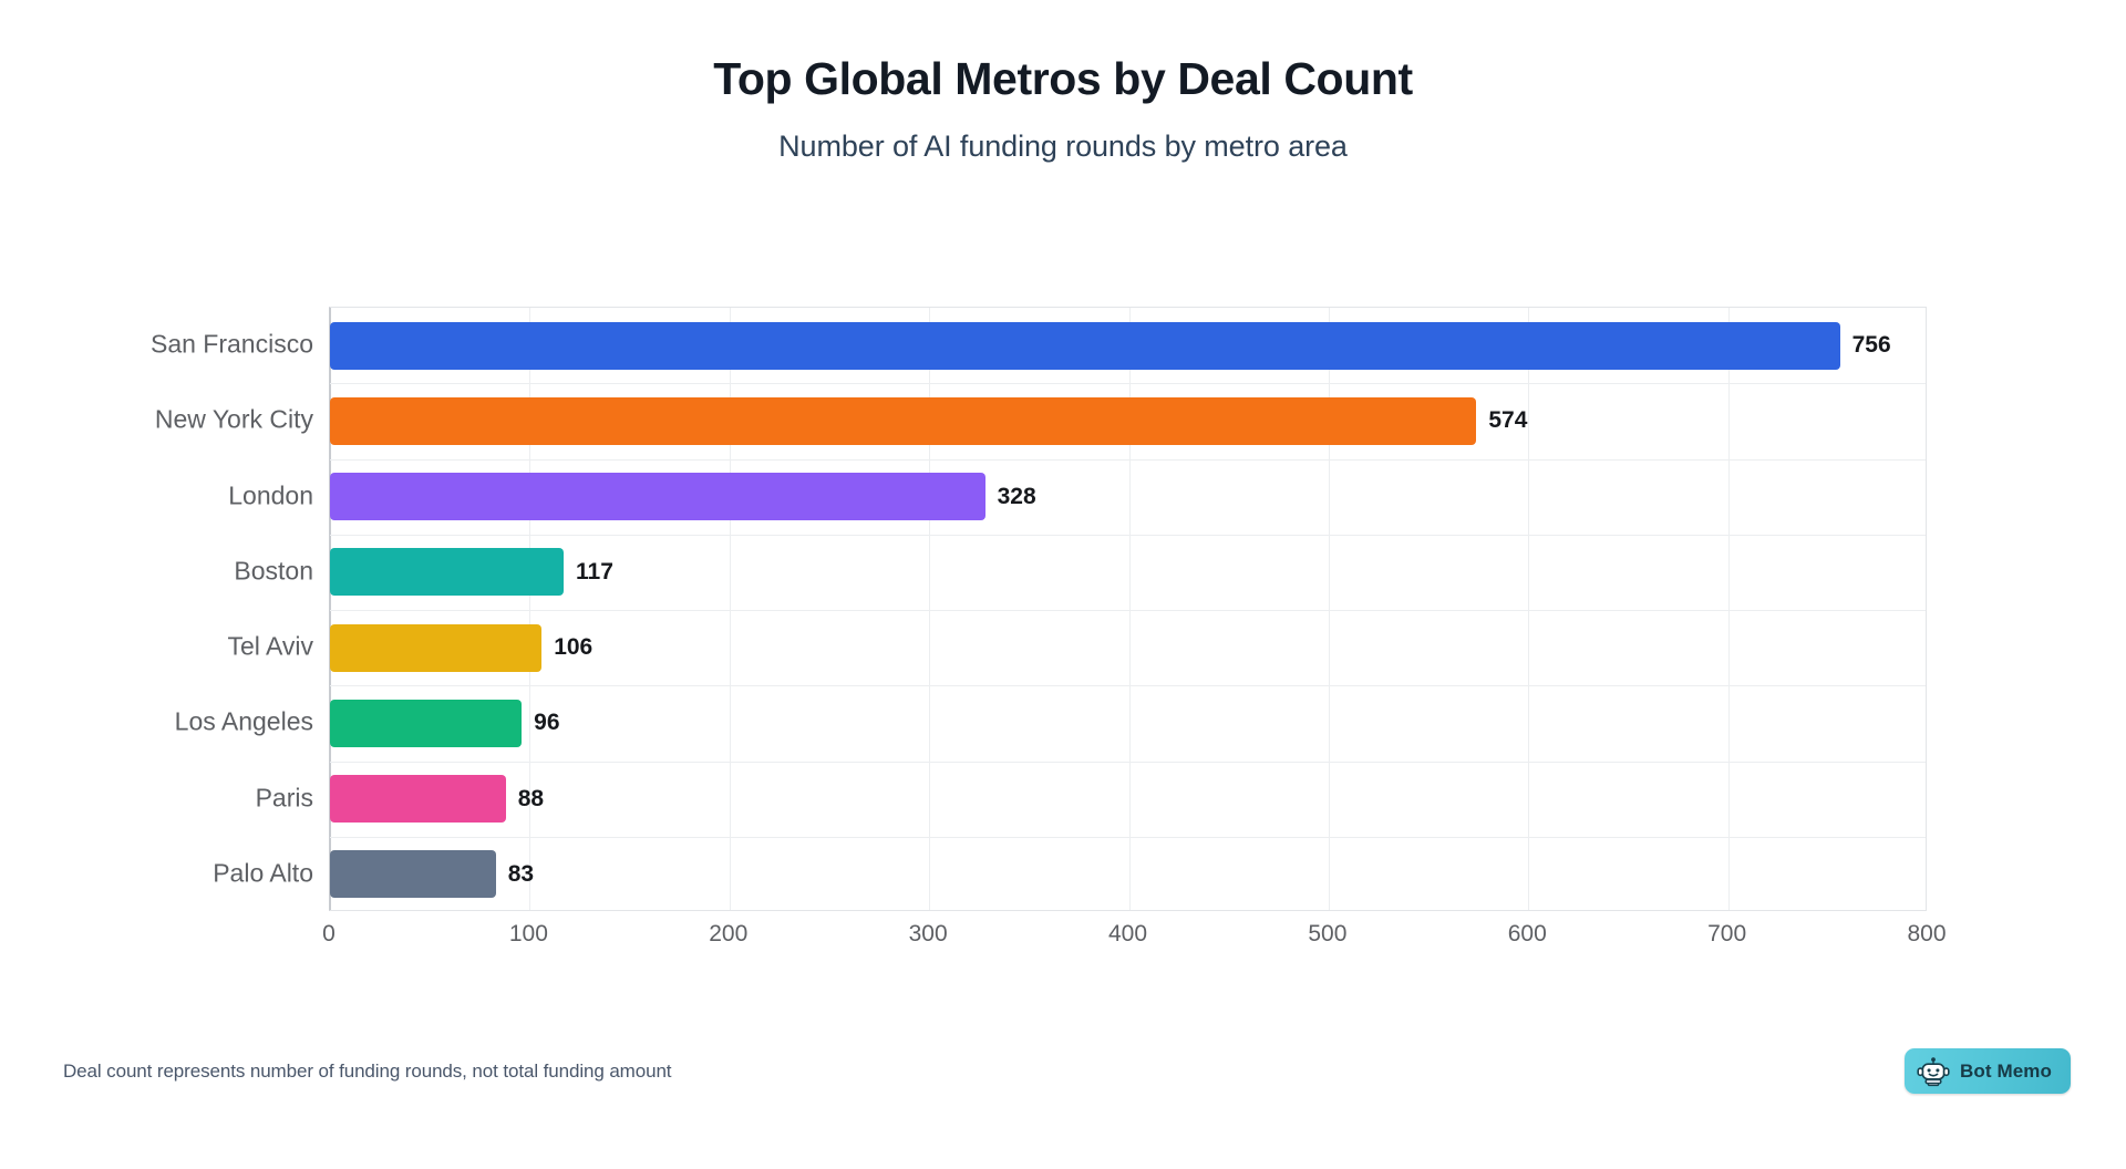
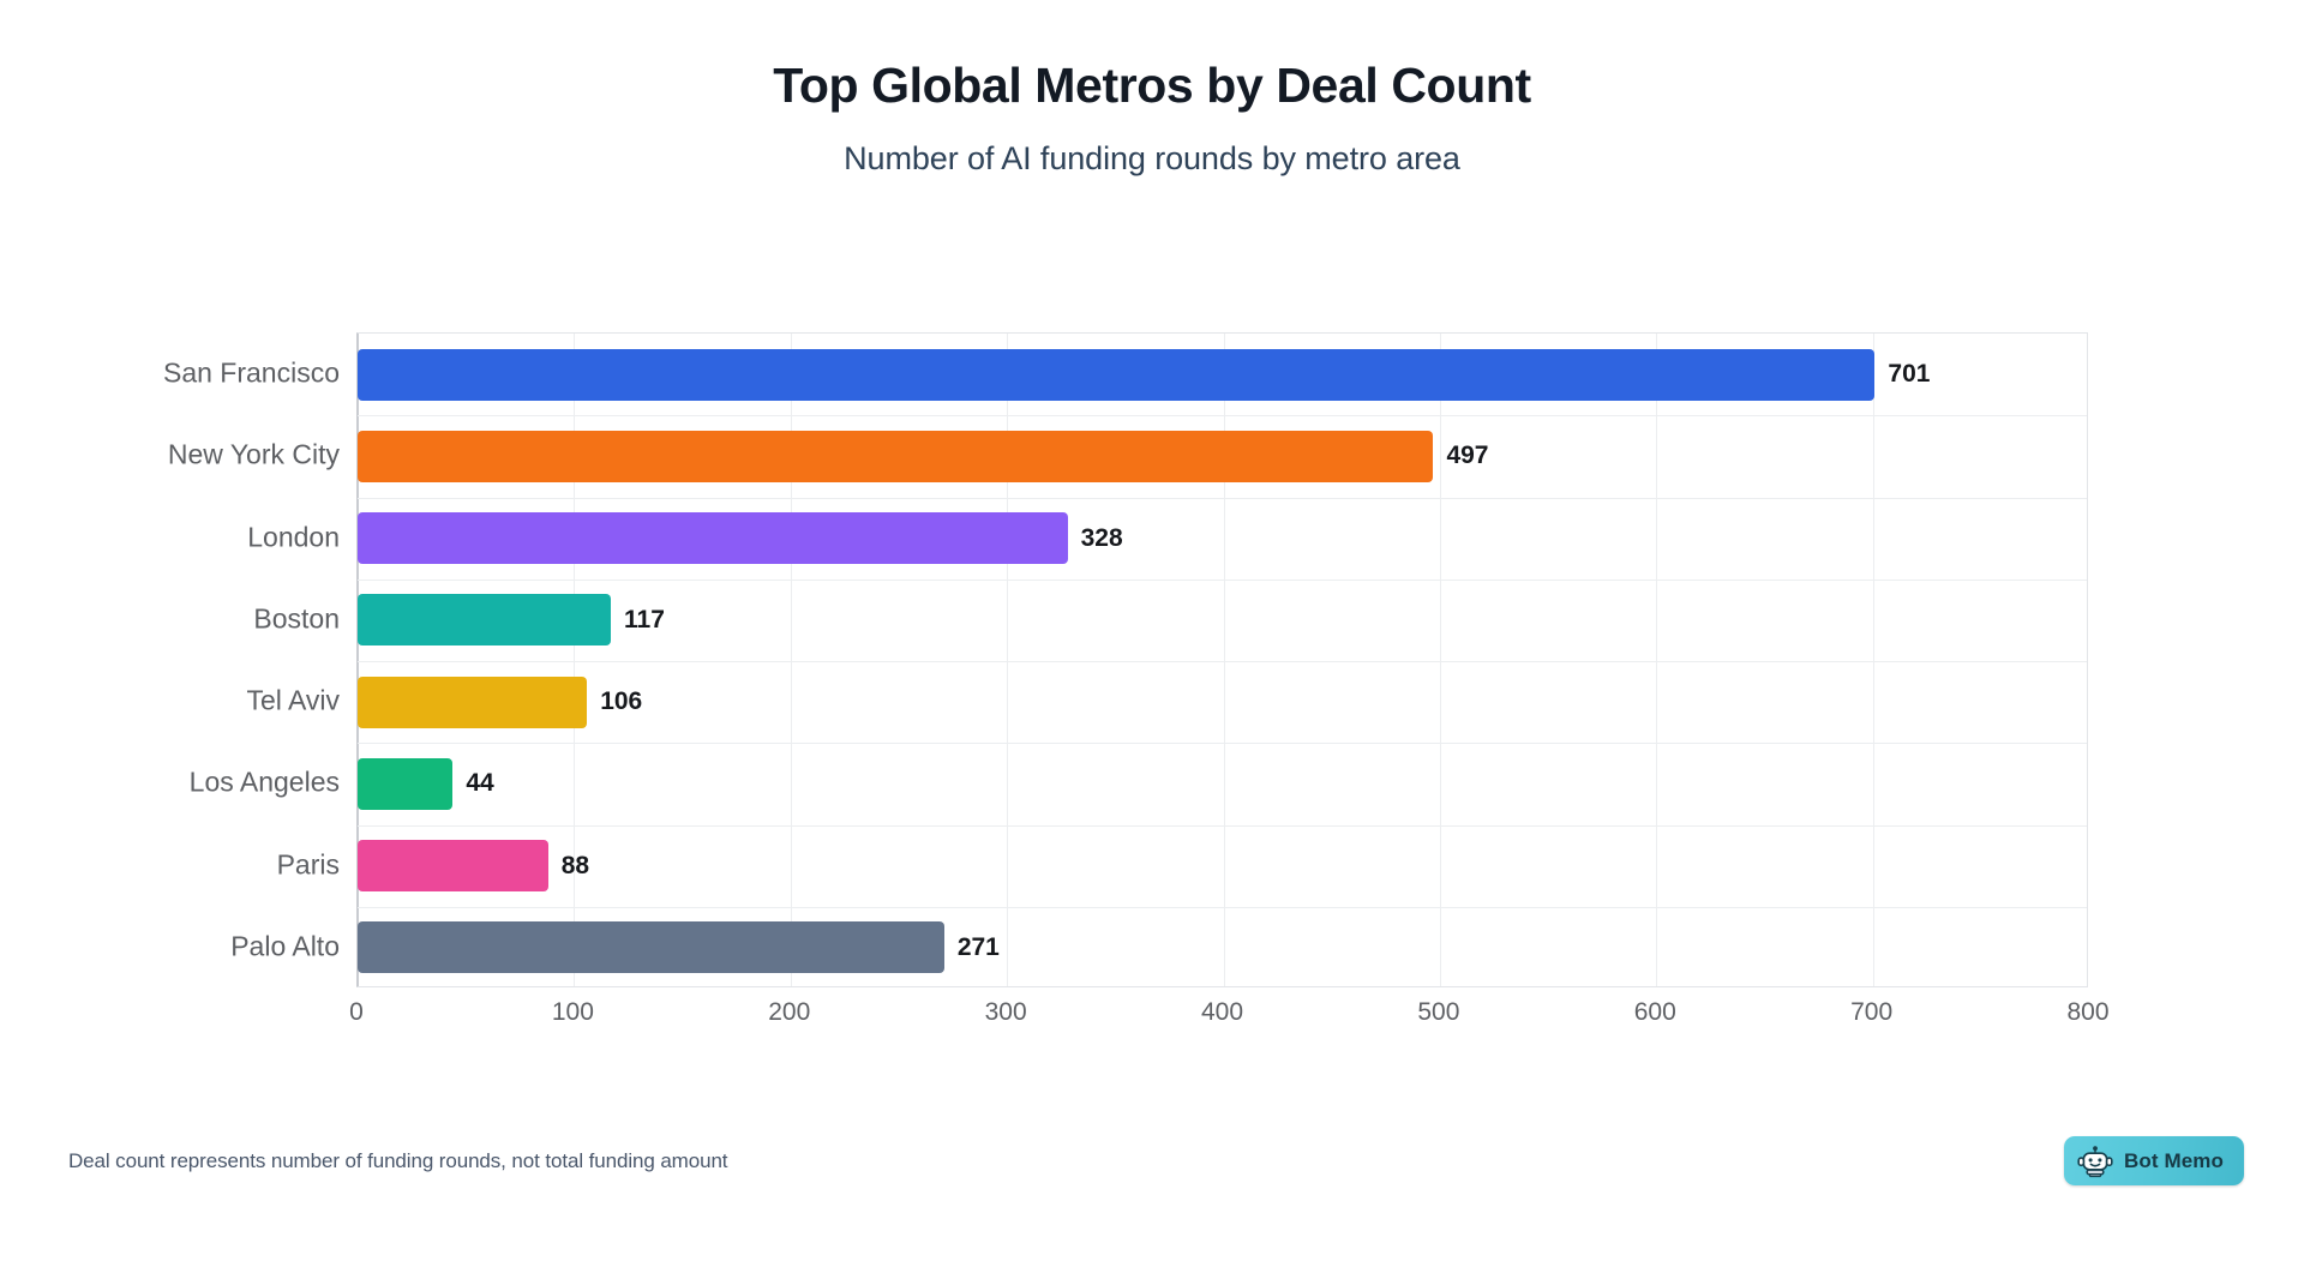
San Francisco: 756 -> 701
New York City: 574 -> 497
Los Angeles: 96 -> 44
Palo Alto: 83 -> 271
